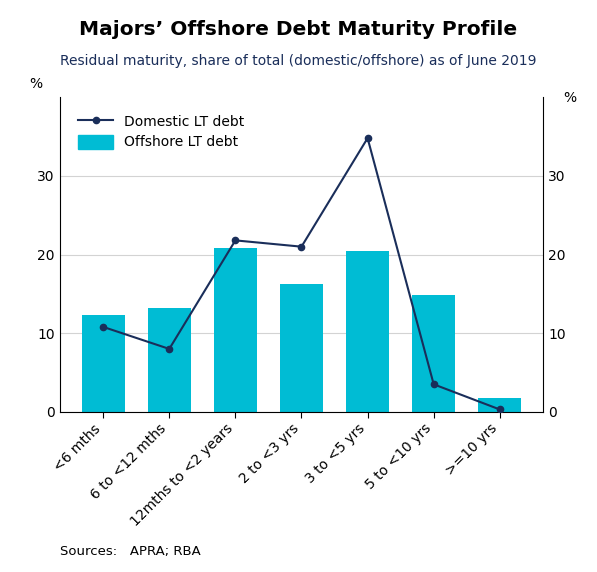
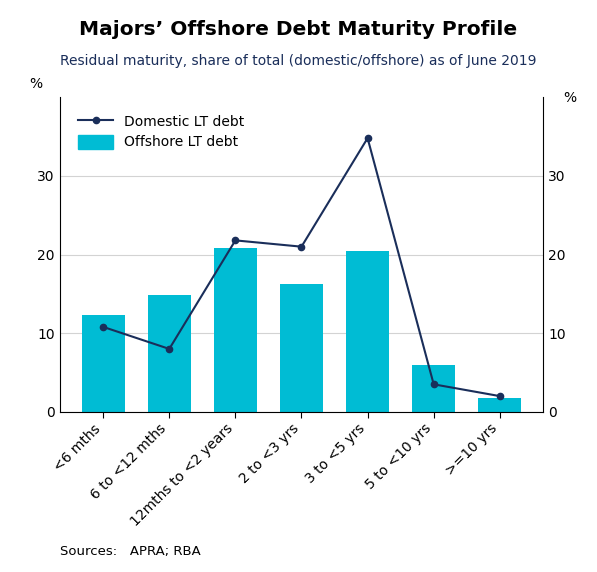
Offshore LT debt/6 to <12 mths: 13.2 -> 14.8
Offshore LT debt/5 to <10 yrs: 14.8 -> 6.0
Domestic LT debt/>=10 yrs: 0.3 -> 2.0
